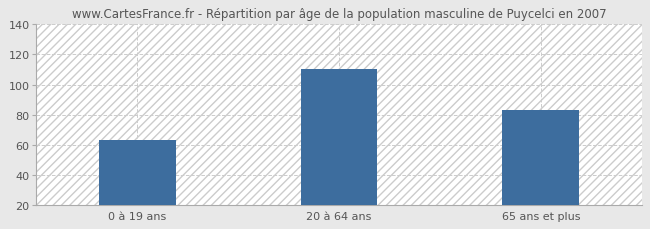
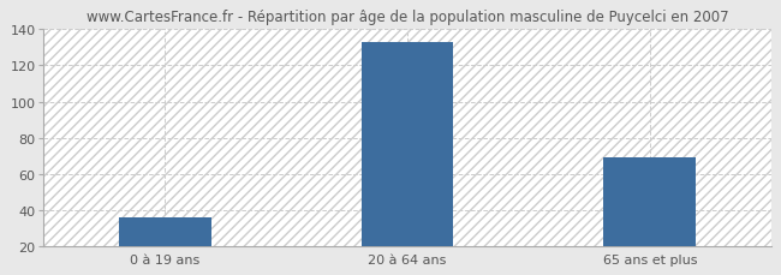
0 à 19 ans: 63 -> 36
20 à 64 ans: 110 -> 133
65 ans et plus: 83 -> 69
